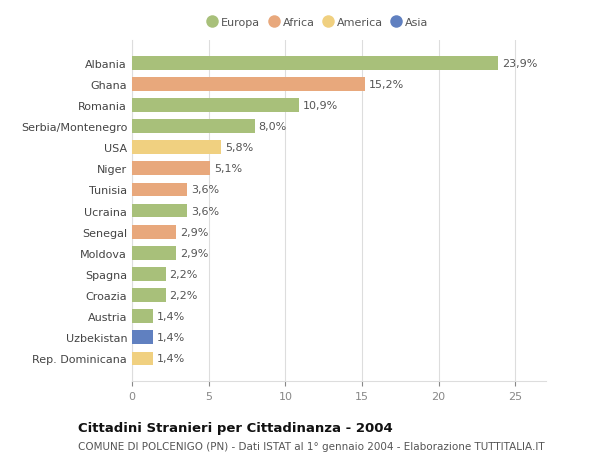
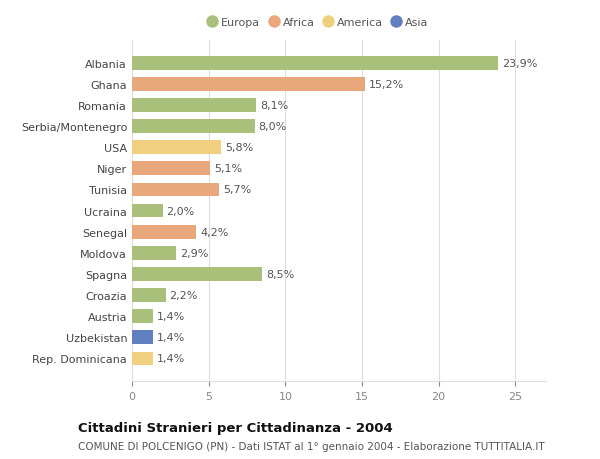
Romania: 10,9% -> 8,1%
Tunisia: 3,6% -> 5,7%
Ucraina: 3,6% -> 2,0%
Senegal: 2,9% -> 4,2%
Spagna: 2,2% -> 8,5%
